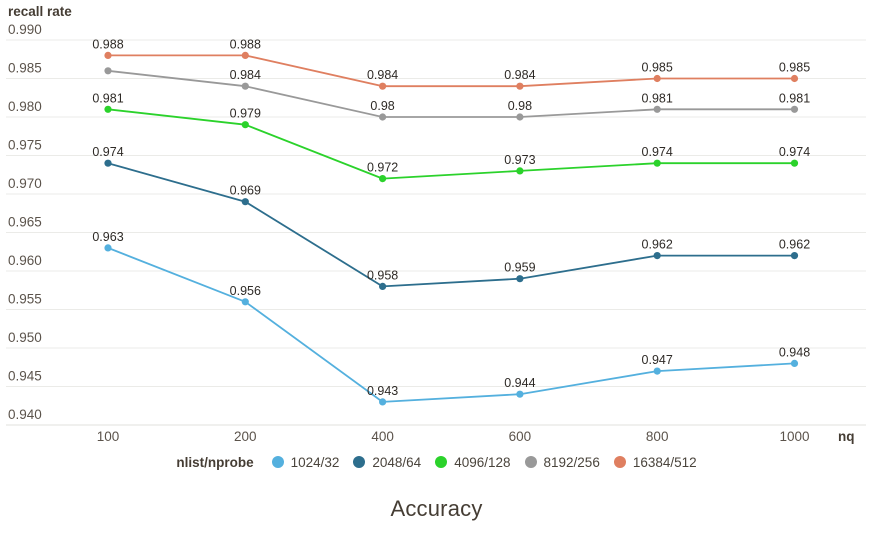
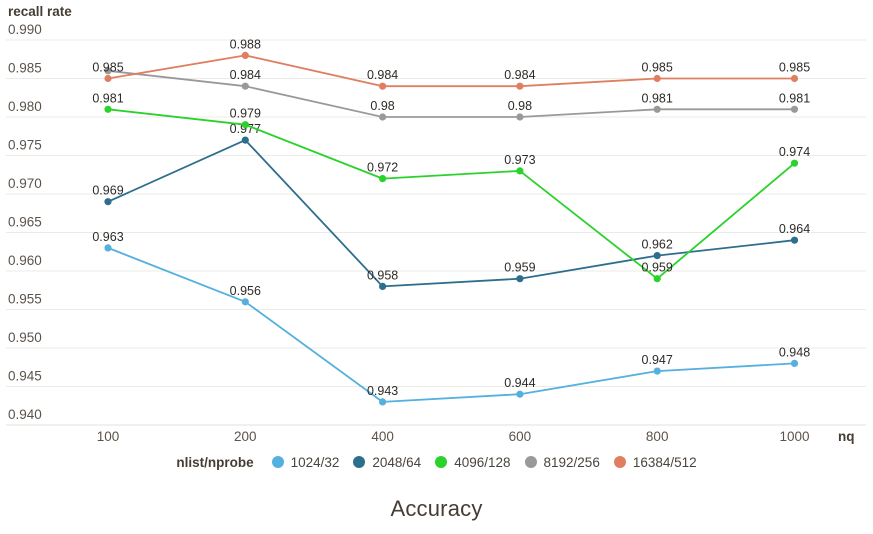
2048/64/100: 0.974 -> 0.969
16384/512/100: 0.988 -> 0.985
2048/64/200: 0.969 -> 0.977
4096/128/800: 0.974 -> 0.959
2048/64/1000: 0.962 -> 0.964
